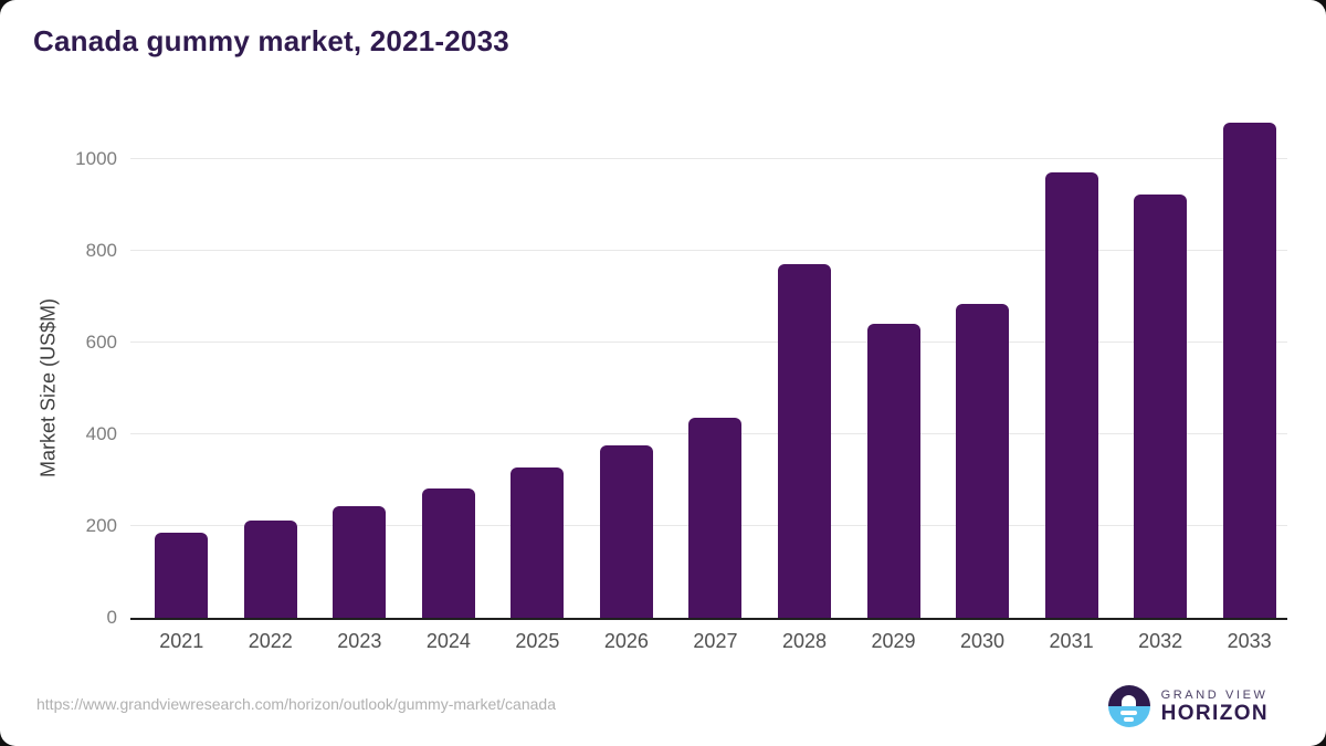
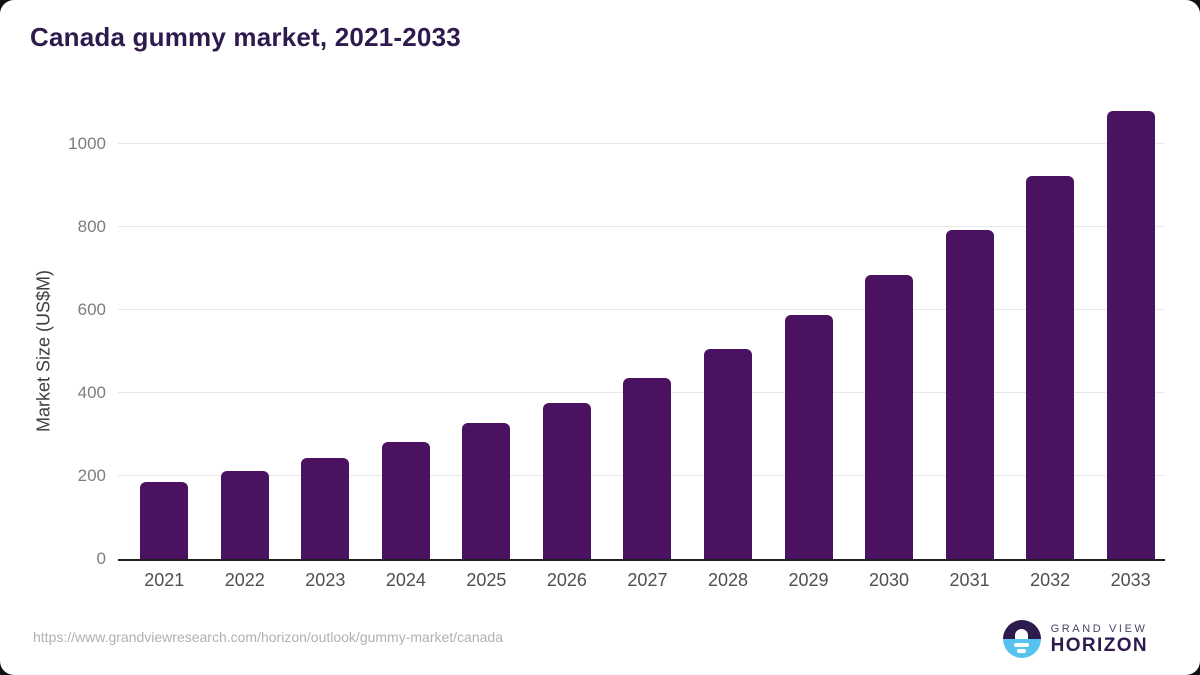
2028: 770 -> 510
2029: 640 -> 590
2031: 970 -> 790
